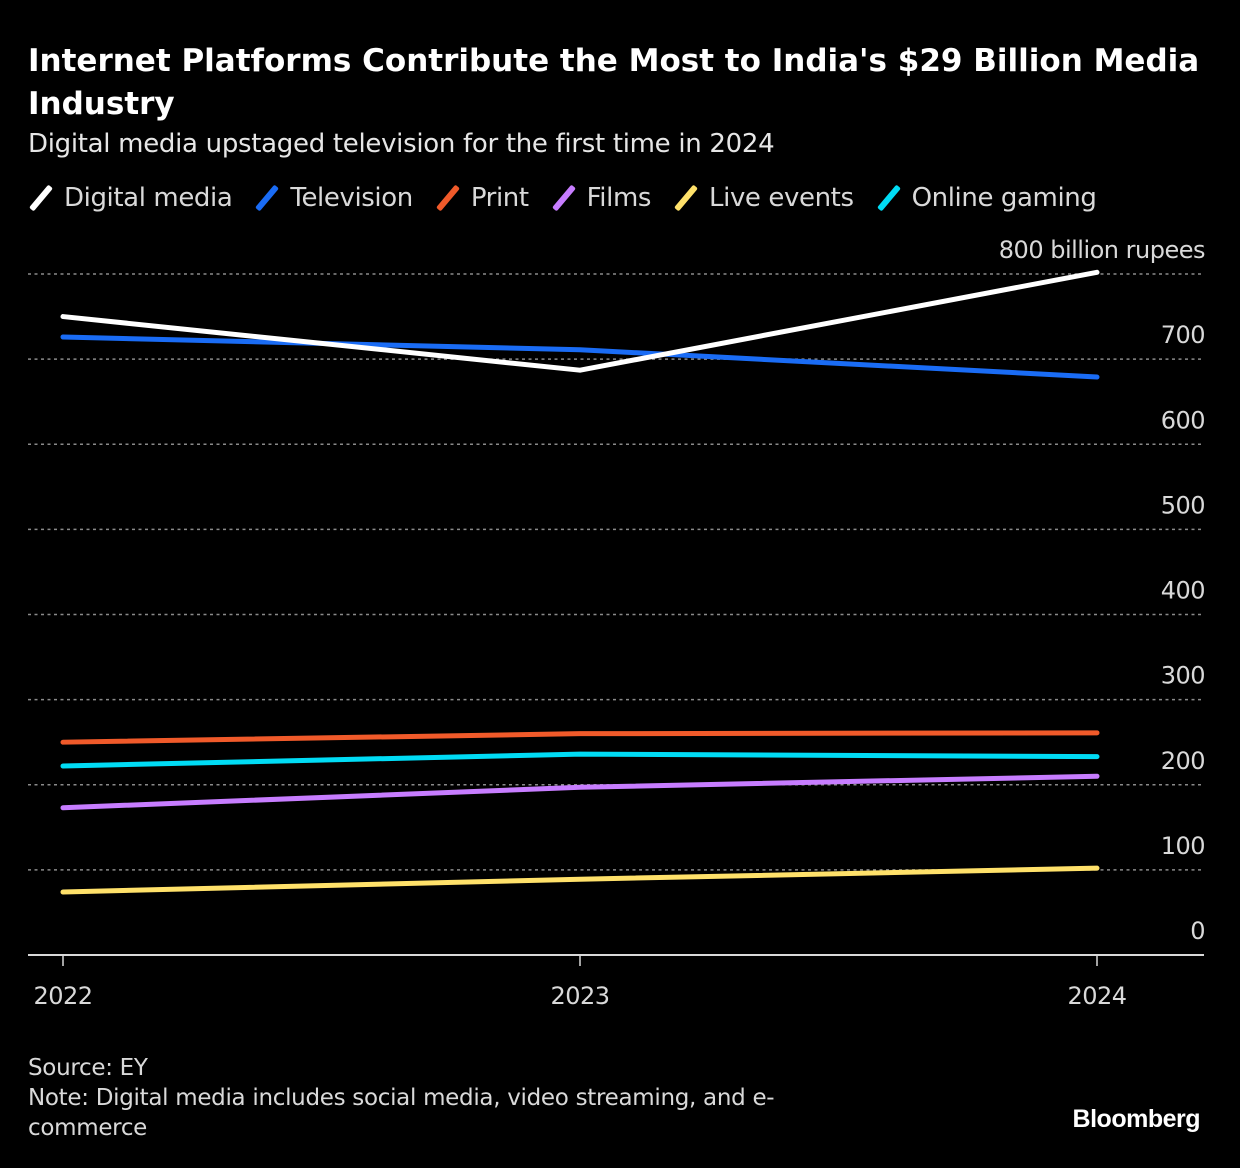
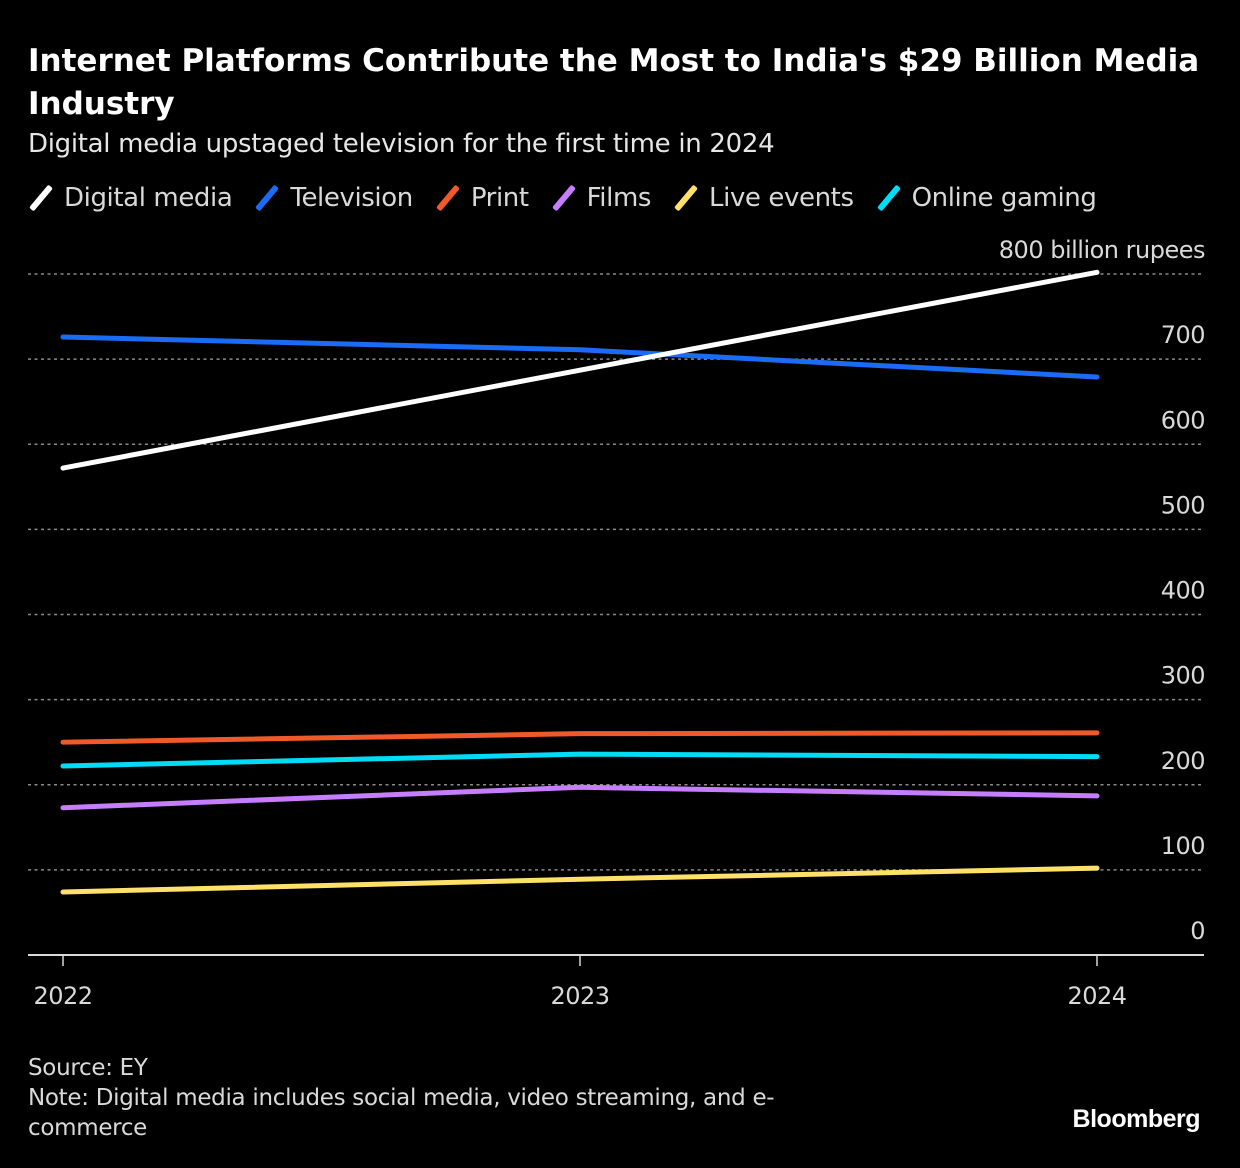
Digital media/2022: 750 -> 570
Films/2024: 210 -> 190
